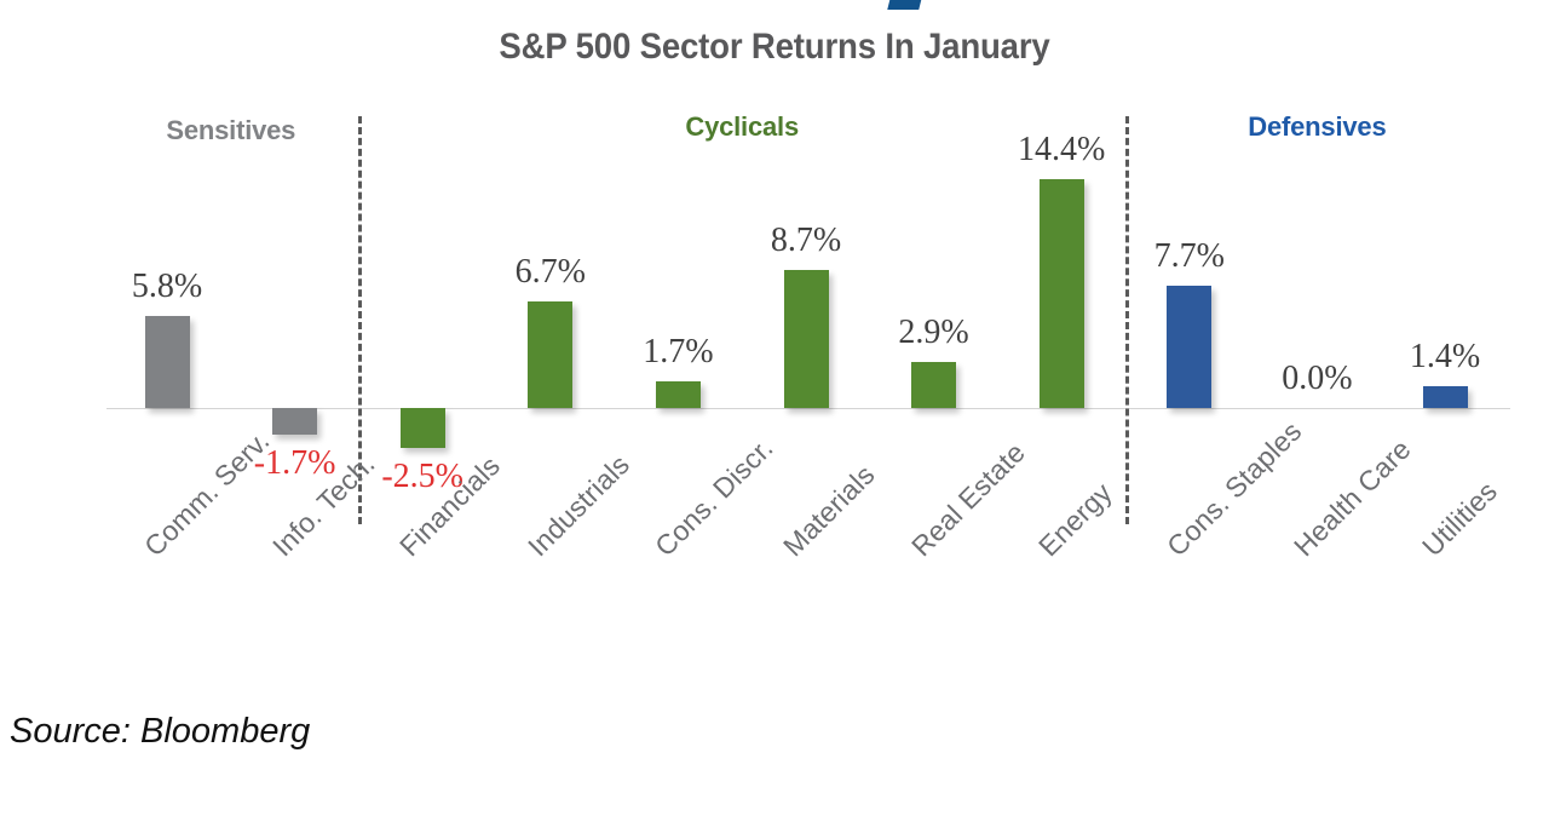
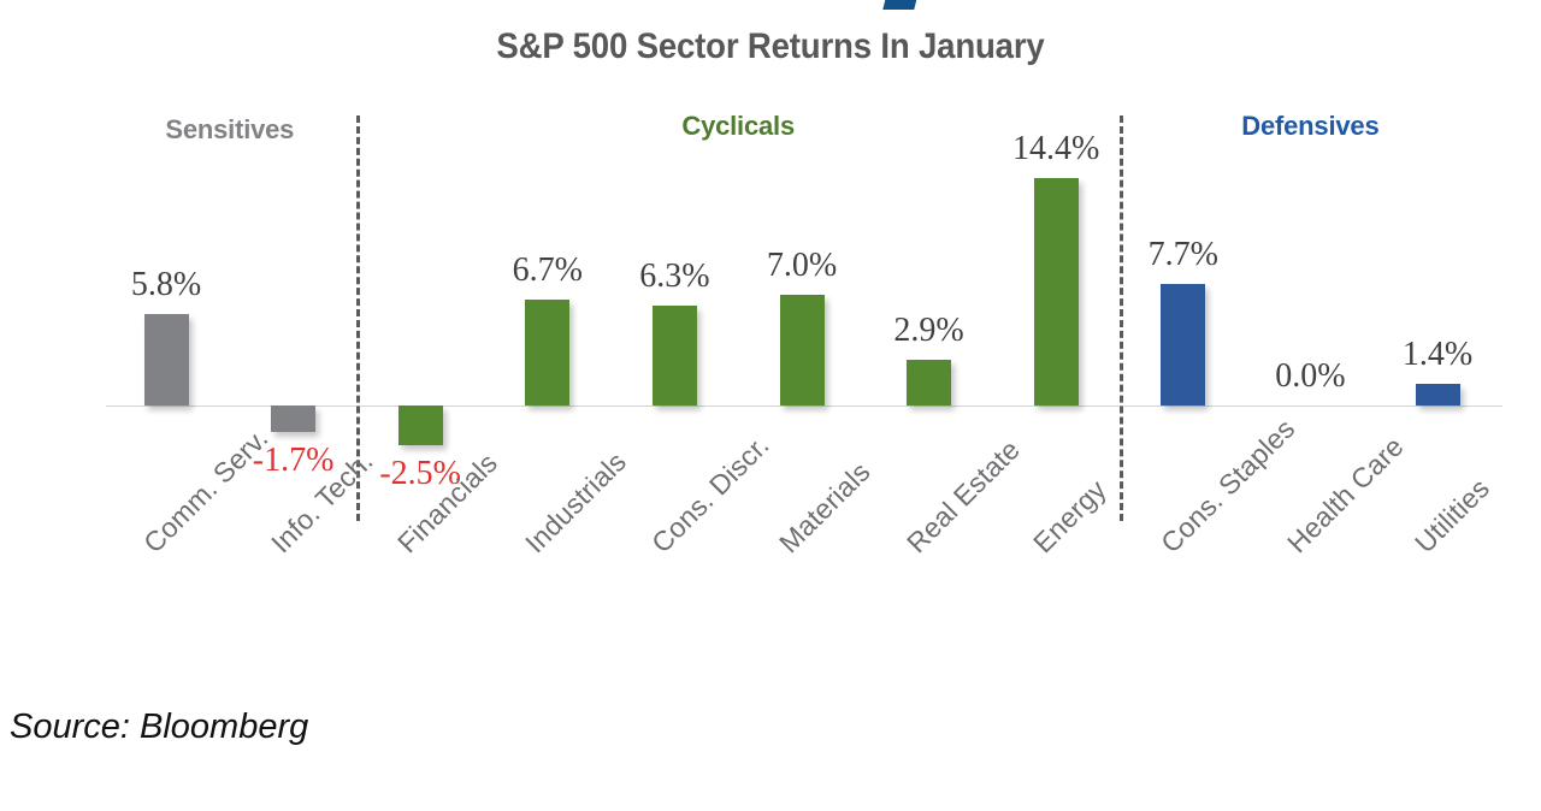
Cons. Discr.: 1.7% -> 6.3%
Materials: 8.7% -> 7.0%
